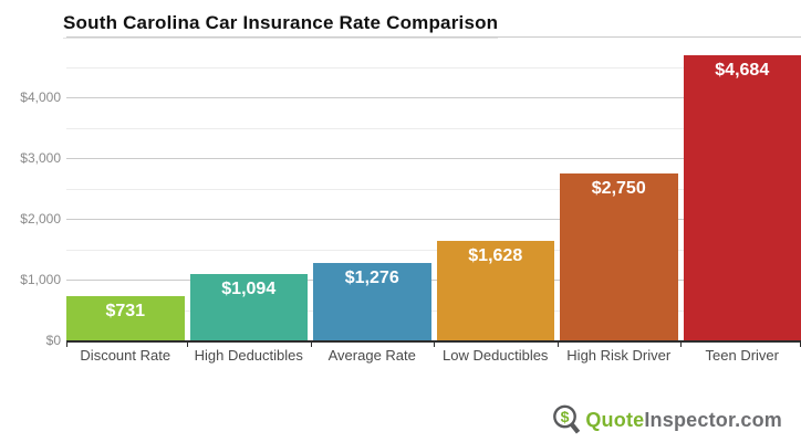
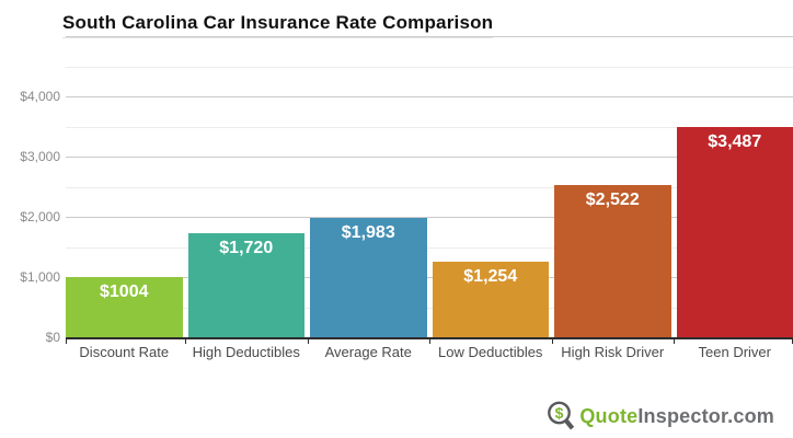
Discount Rate: $731 -> $1004
High Deductibles: $1,094 -> $1,720
Average Rate: $1,276 -> $1,983
Low Deductibles: $1,628 -> $1,254
High Risk Driver: $2,750 -> $2,522
Teen Driver: $4,684 -> $3,487
